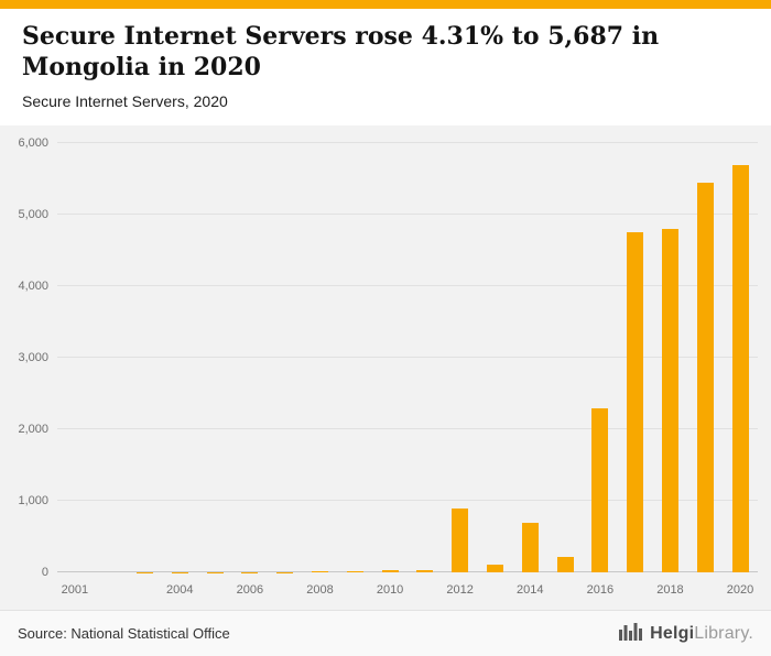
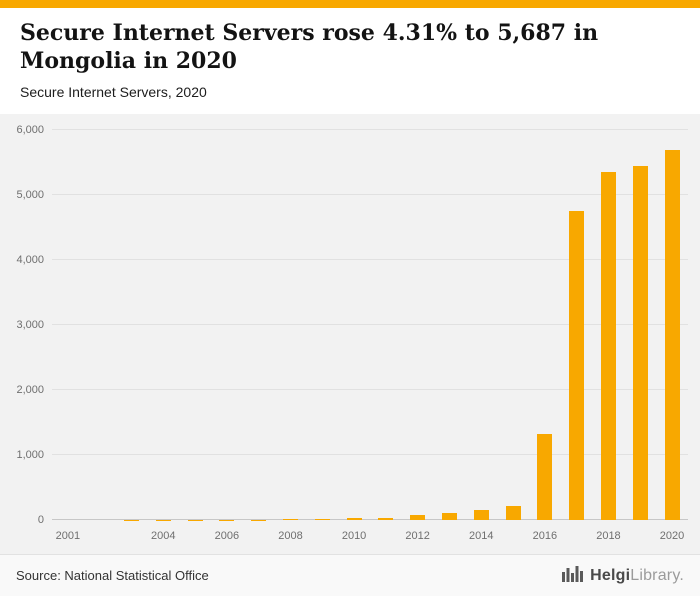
2012: 900 -> 100
2014: 700 -> 200
2016: 2300 -> 1300
2018: 4800 -> 5400
